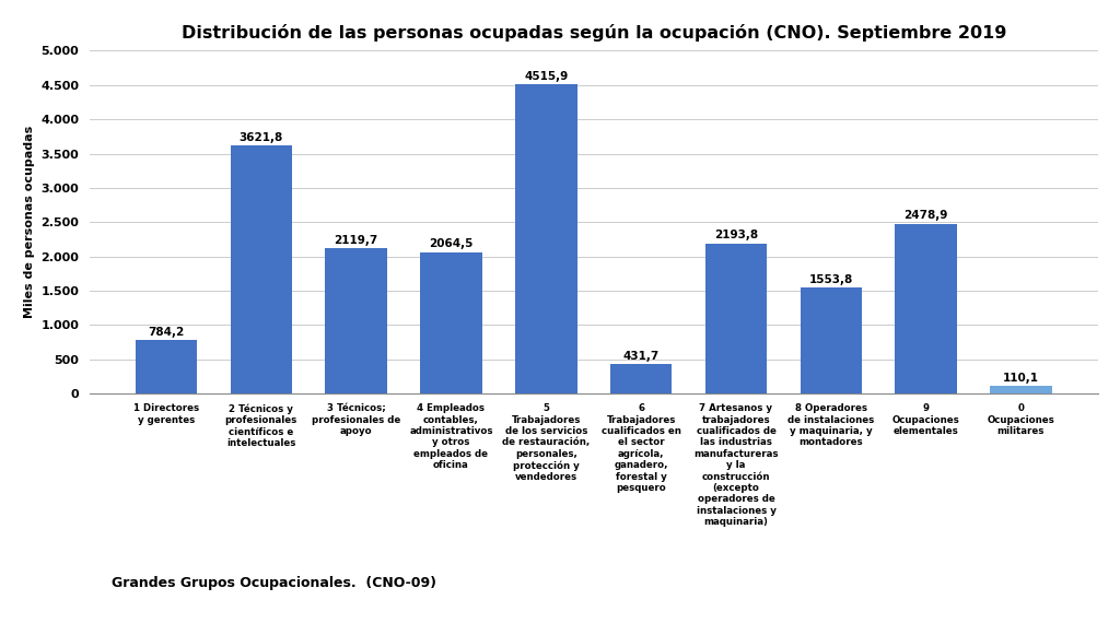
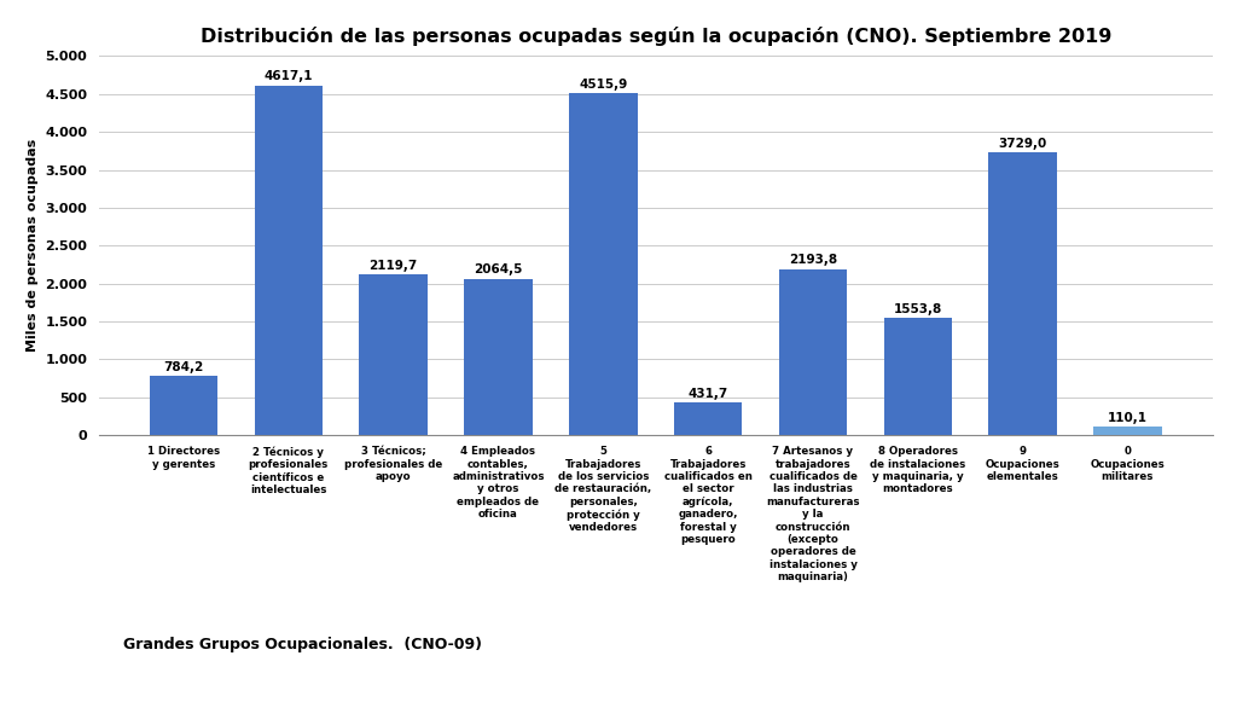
2 Técnicos y profesionales científicos e intelectuales: 3621,8 -> 4617,1
9 Ocupaciones elementales: 2478,9 -> 3729,0
